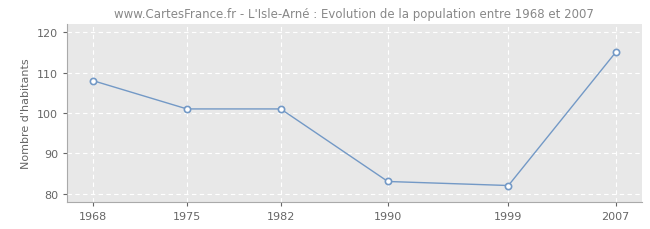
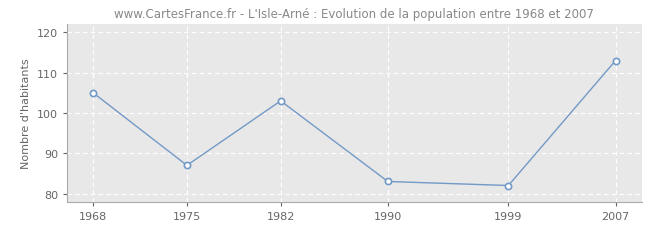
1968: 108 -> 105
1975: 101 -> 87
1982: 101 -> 103
2007: 115 -> 113
